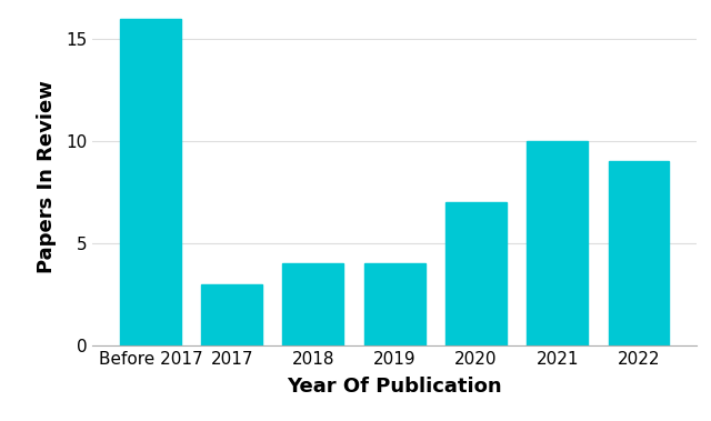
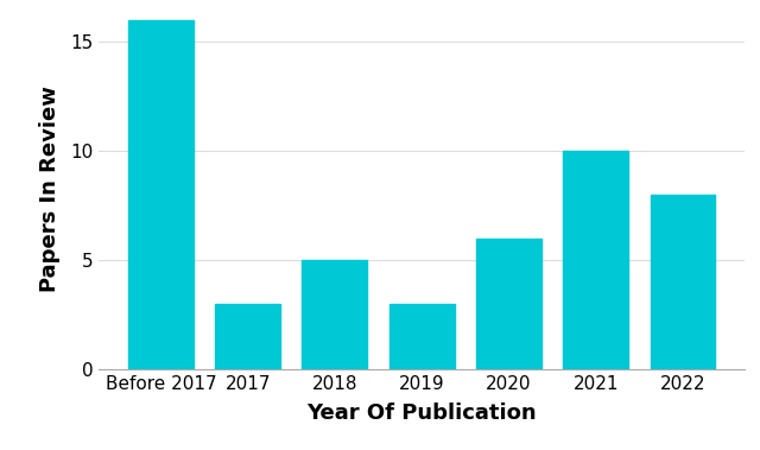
2018: 4 -> 5
2019: 4 -> 3
2020: 7 -> 6
2022: 9 -> 8
